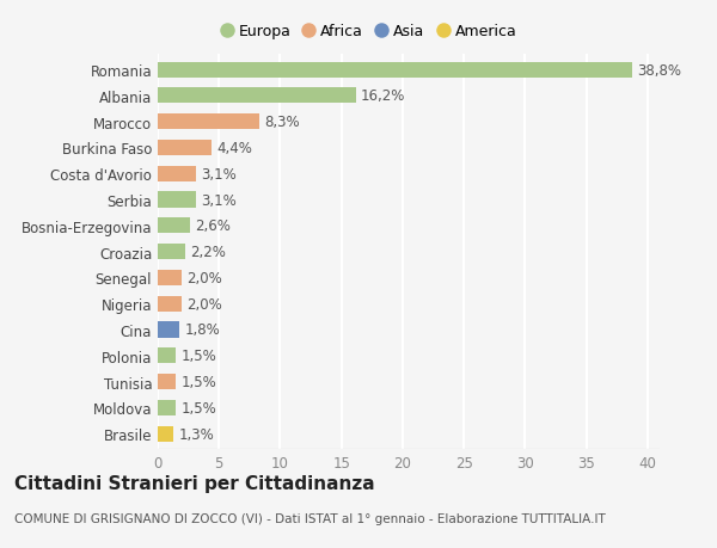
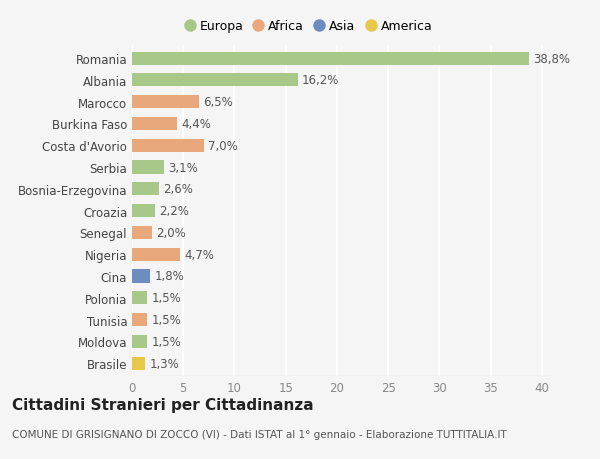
Marocco: 8,3% -> 6,5%
Costa d'Avorio: 3,1% -> 7,0%
Nigeria: 2,0% -> 4,7%
